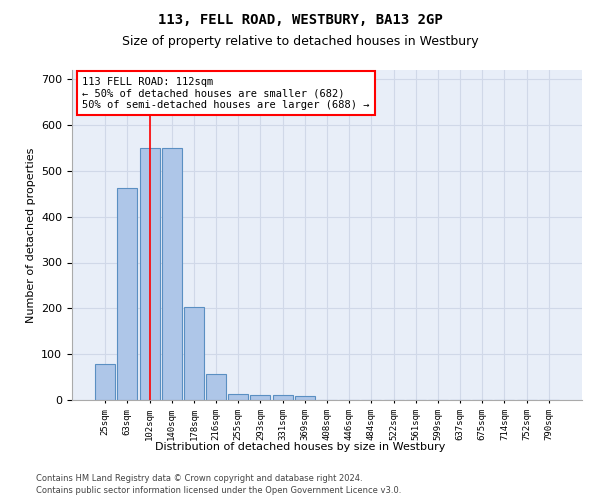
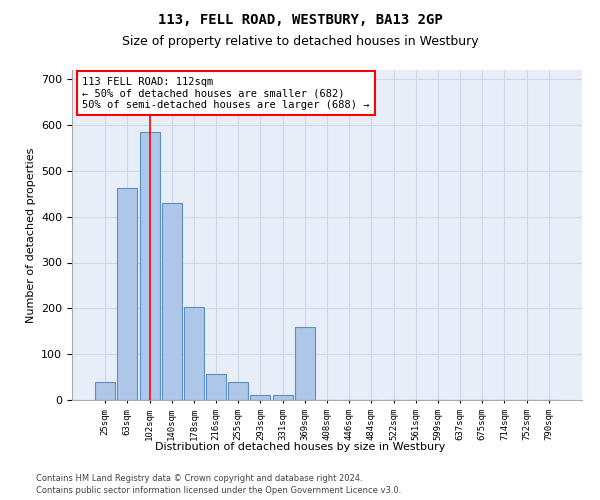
25sqm: 78 -> 40
102sqm: 550 -> 585
140sqm: 550 -> 430
255sqm: 14 -> 40
369sqm: 8 -> 160
